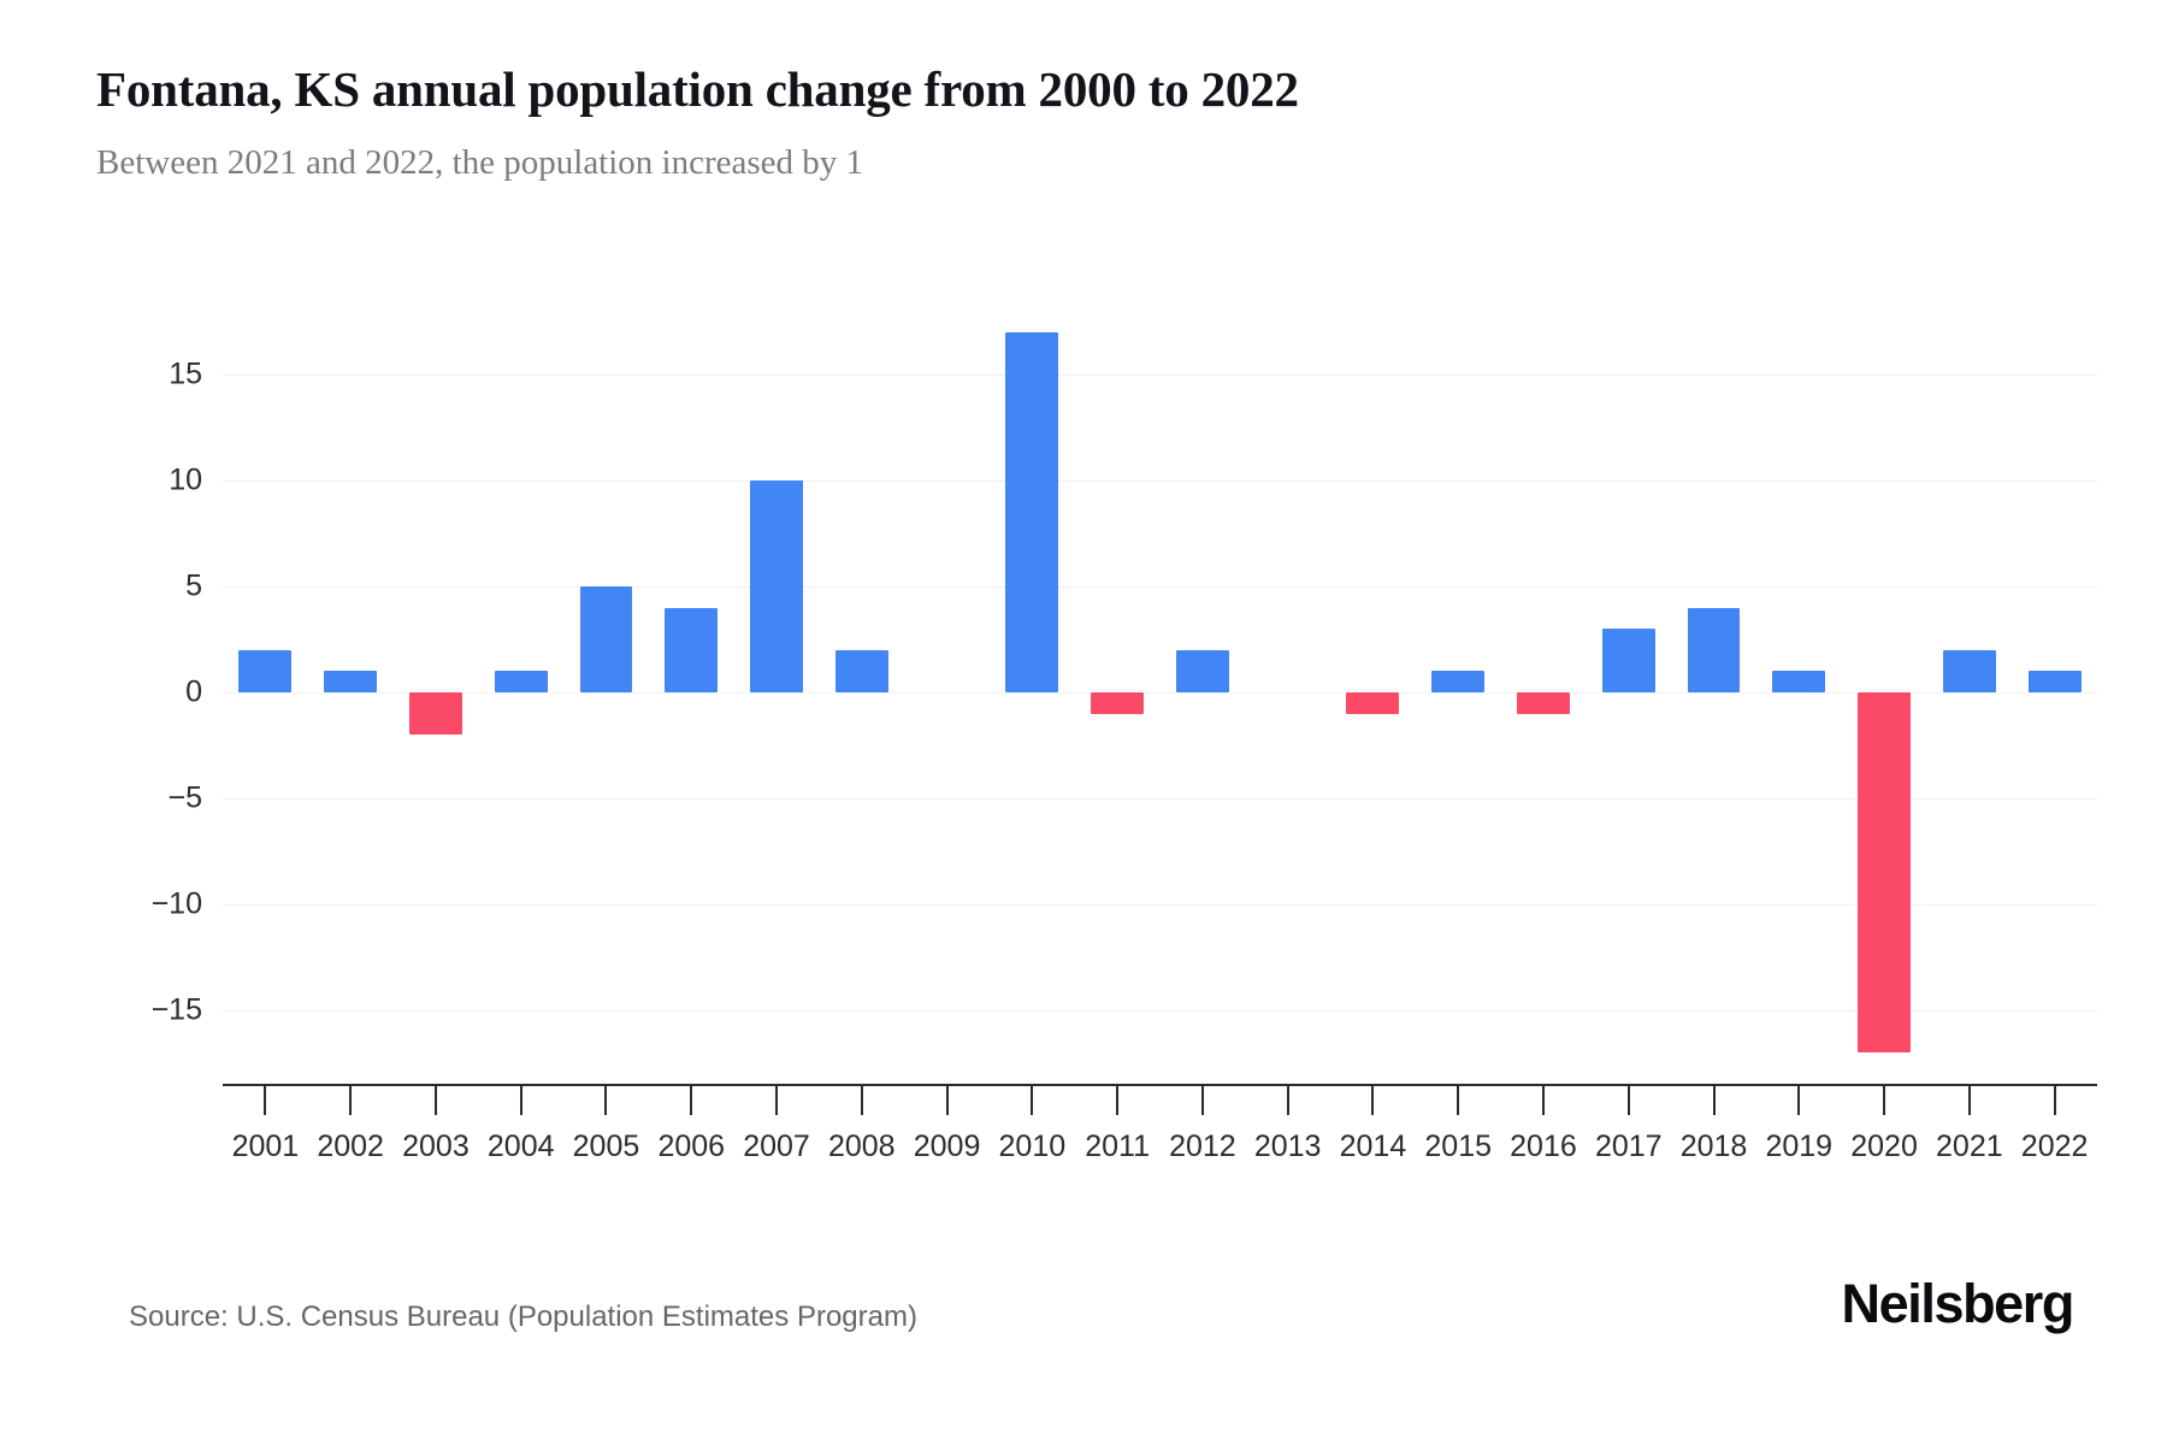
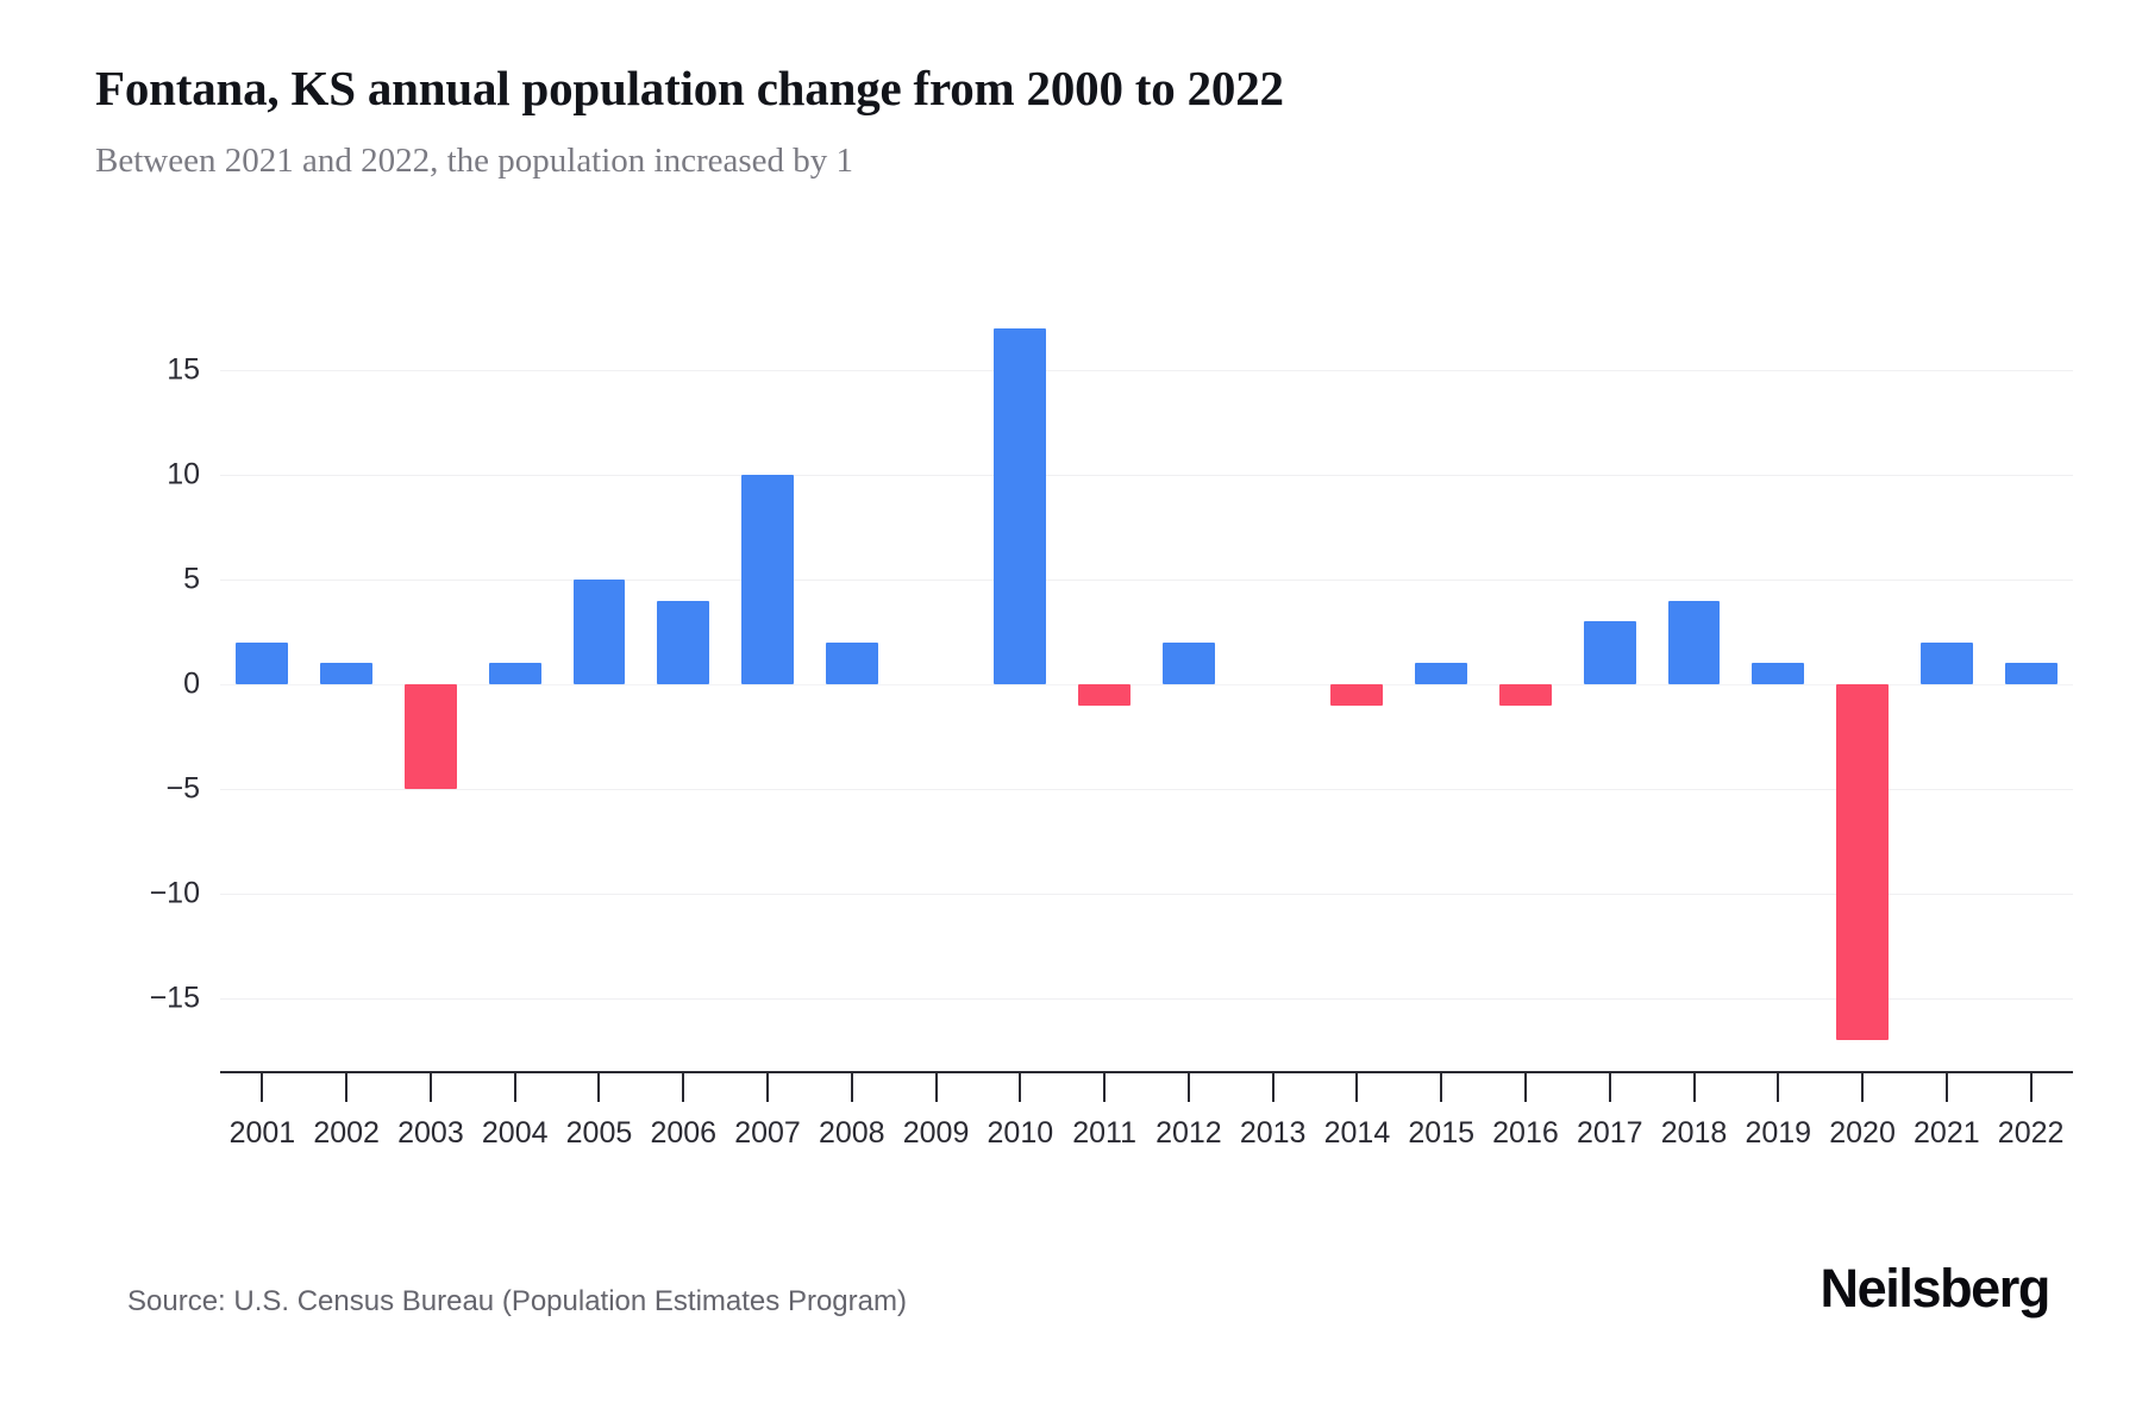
2003: -2 -> -5
